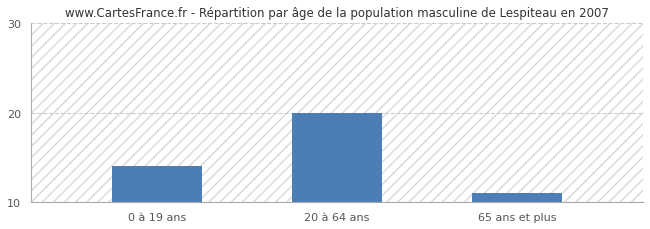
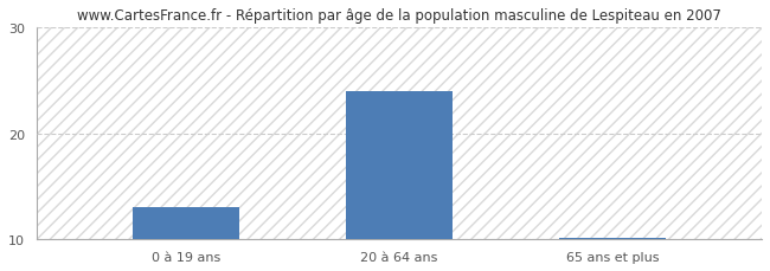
0 à 19 ans: 14.0 -> 13.0
20 à 64 ans: 20.0 -> 24.0
65 ans et plus: 11.0 -> 10.1
